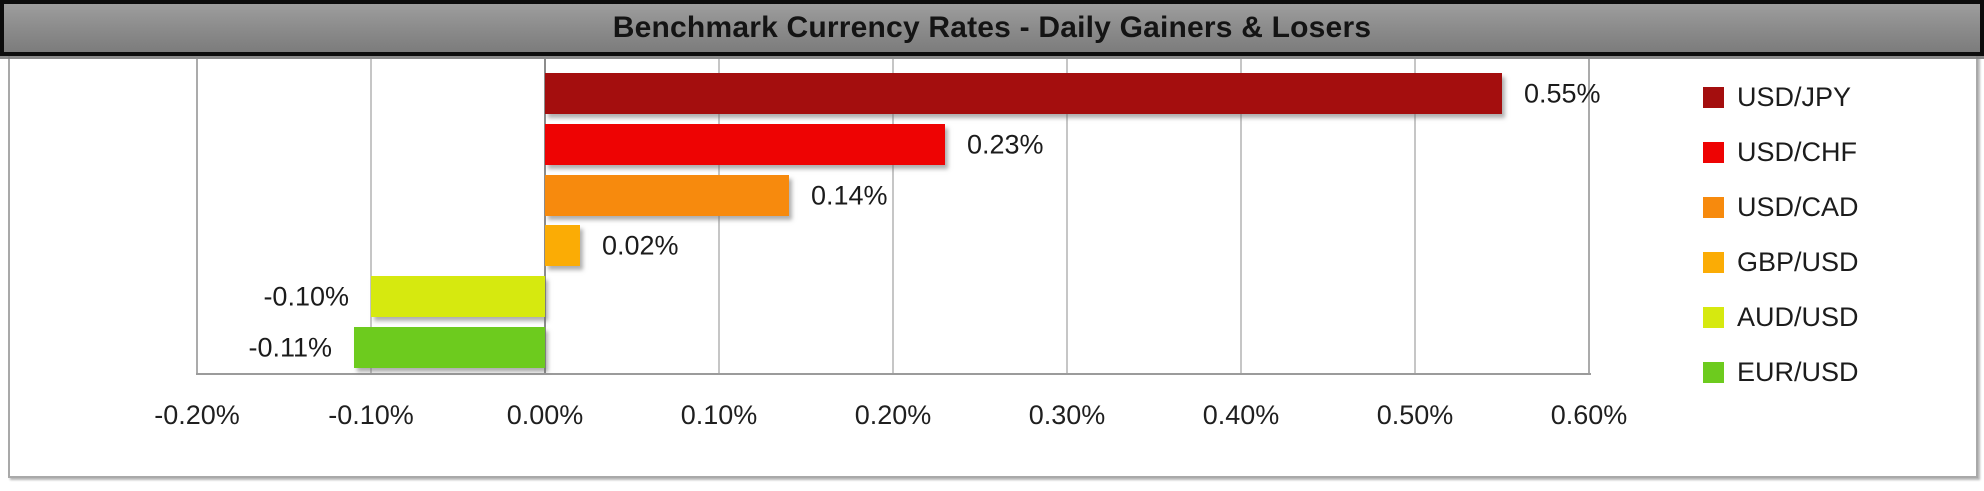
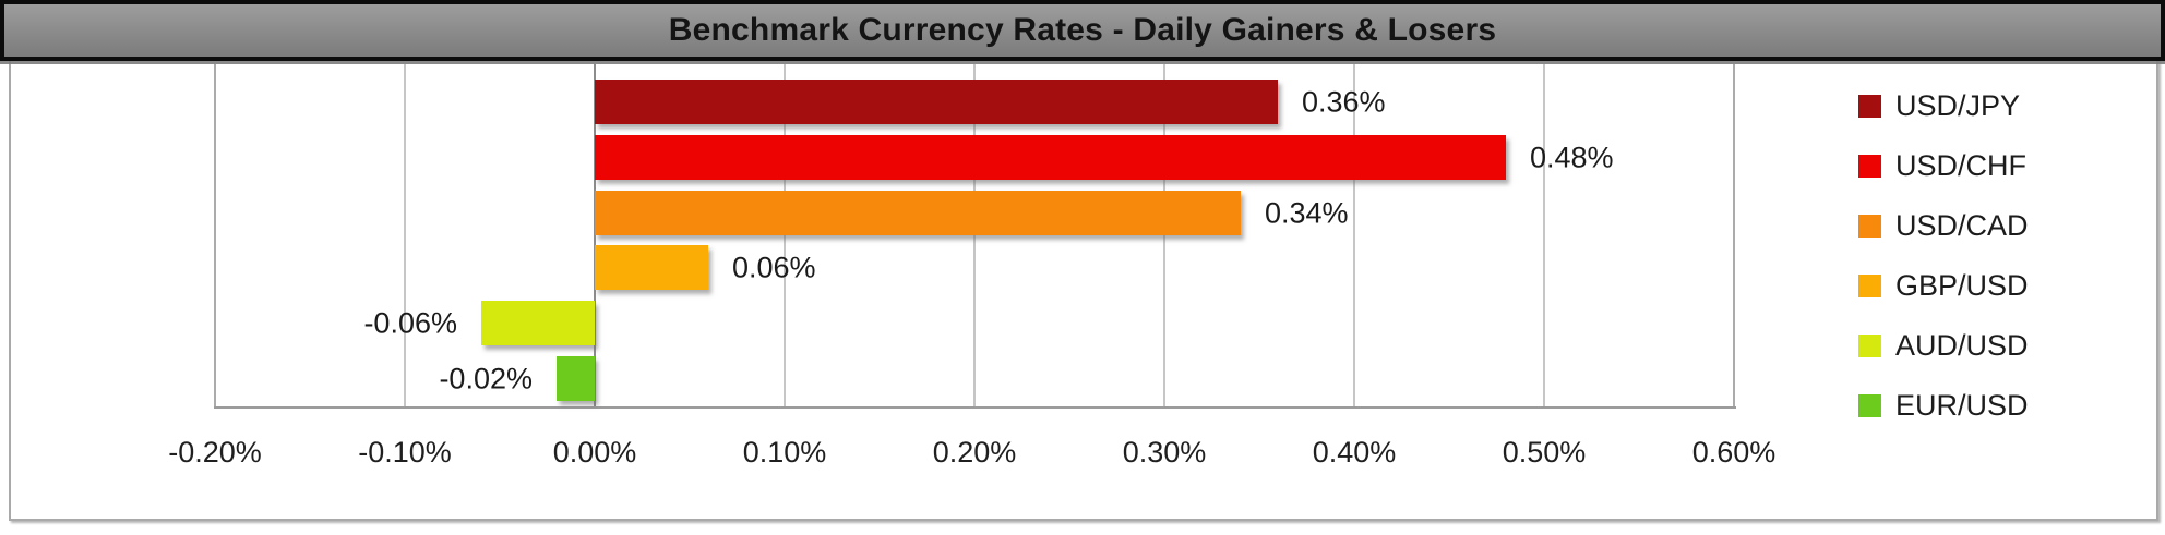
USD/JPY: 0.55% -> 0.36%
USD/CHF: 0.23% -> 0.48%
USD/CAD: 0.14% -> 0.34%
GBP/USD: 0.02% -> 0.06%
AUD/USD: -0.10% -> -0.06%
EUR/USD: -0.11% -> -0.02%
